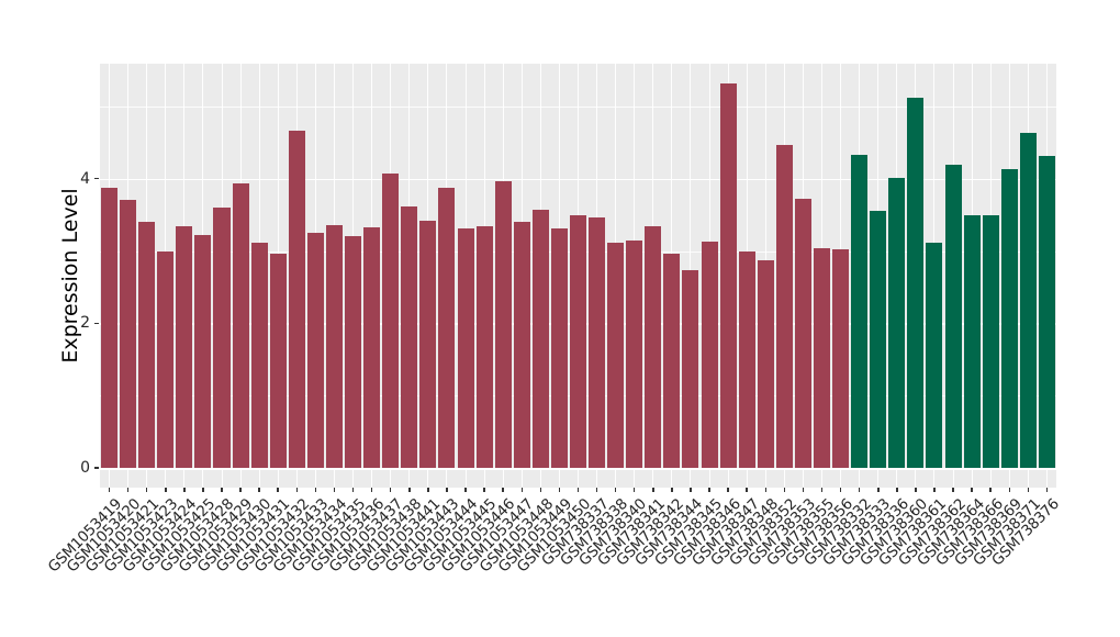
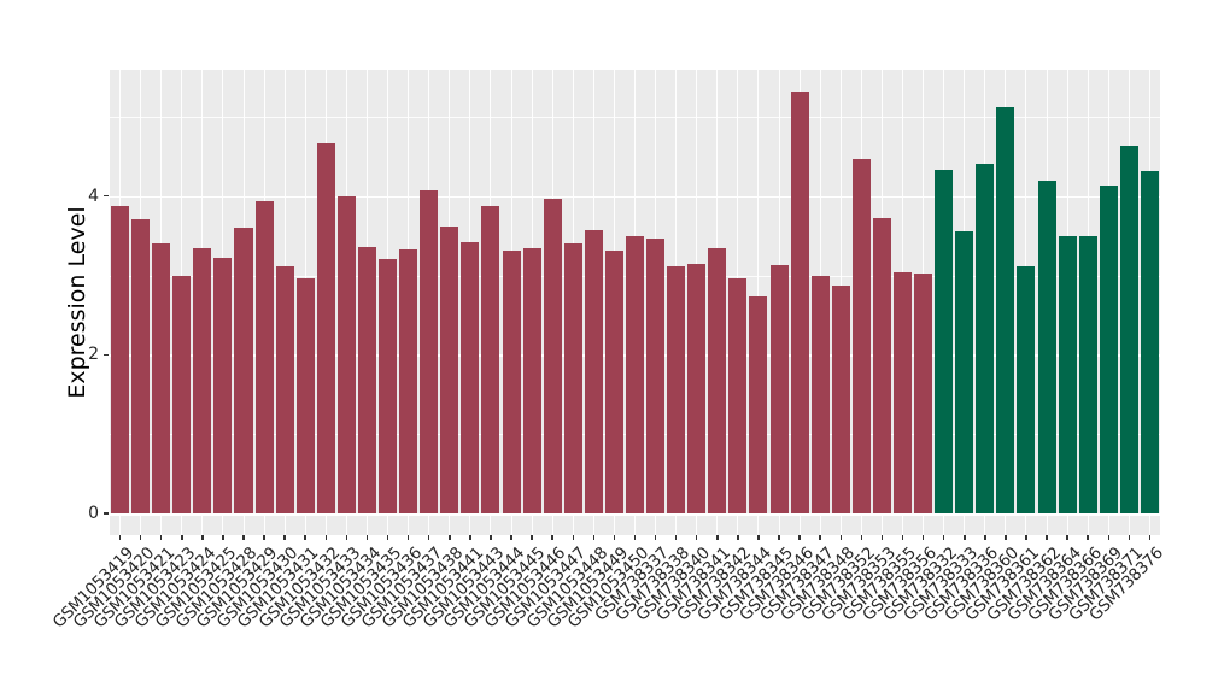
GSM1053433: 3.2 -> 4.0
GSM738336: 4.0 -> 4.4
